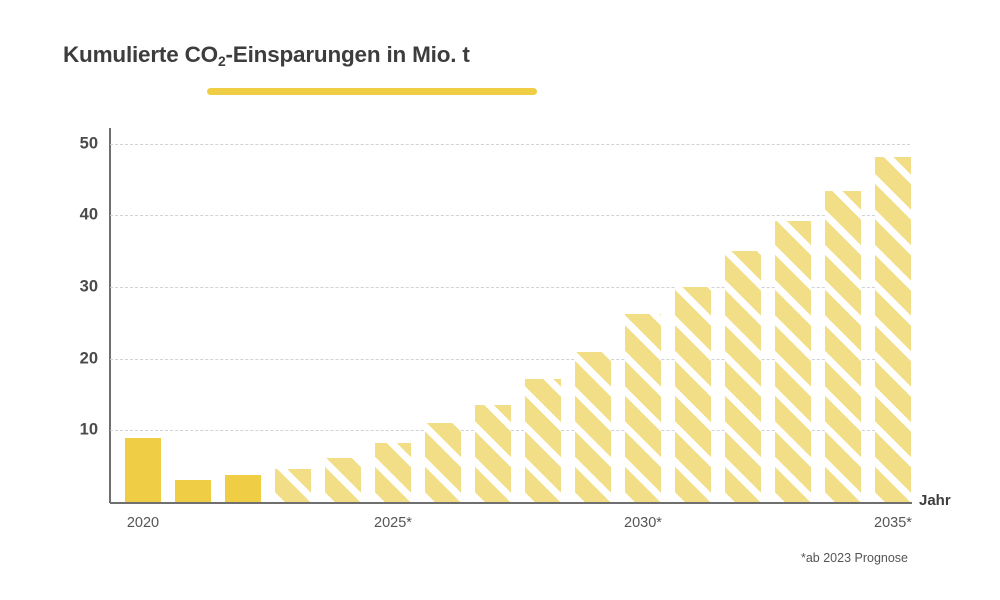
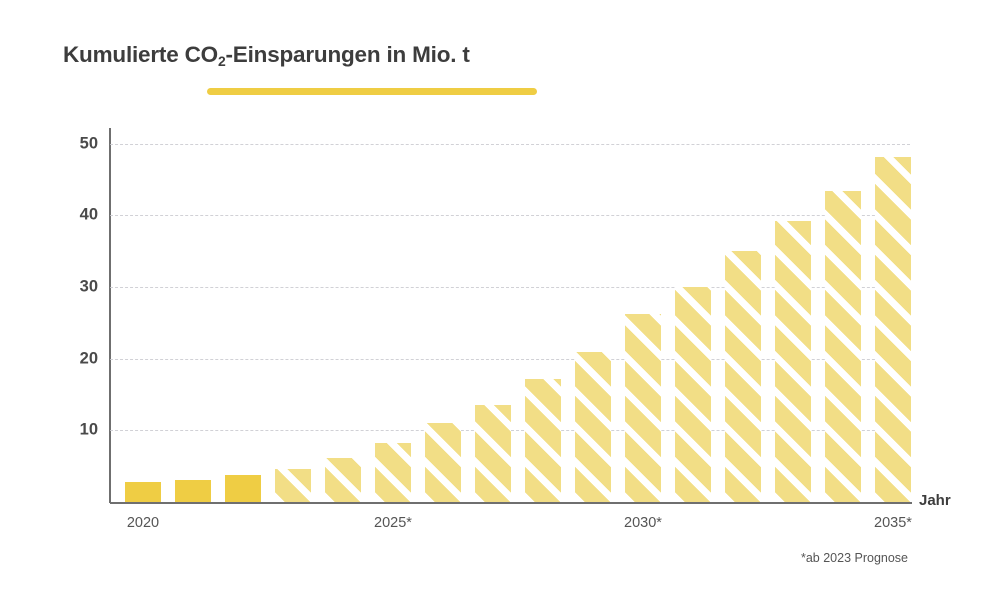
2020: 9 -> 3
